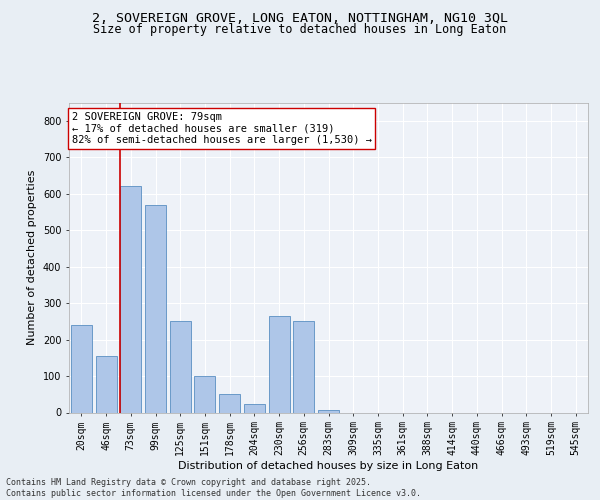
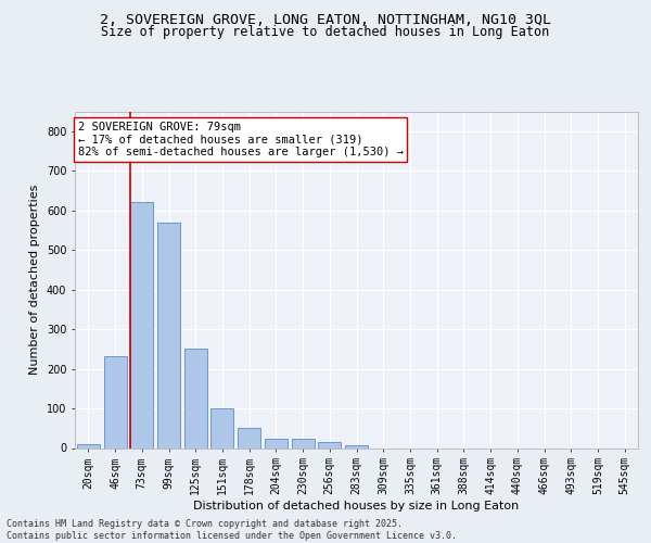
20sqm: 240 -> 10
46sqm: 155 -> 232
230sqm: 265 -> 22
256sqm: 250 -> 15
